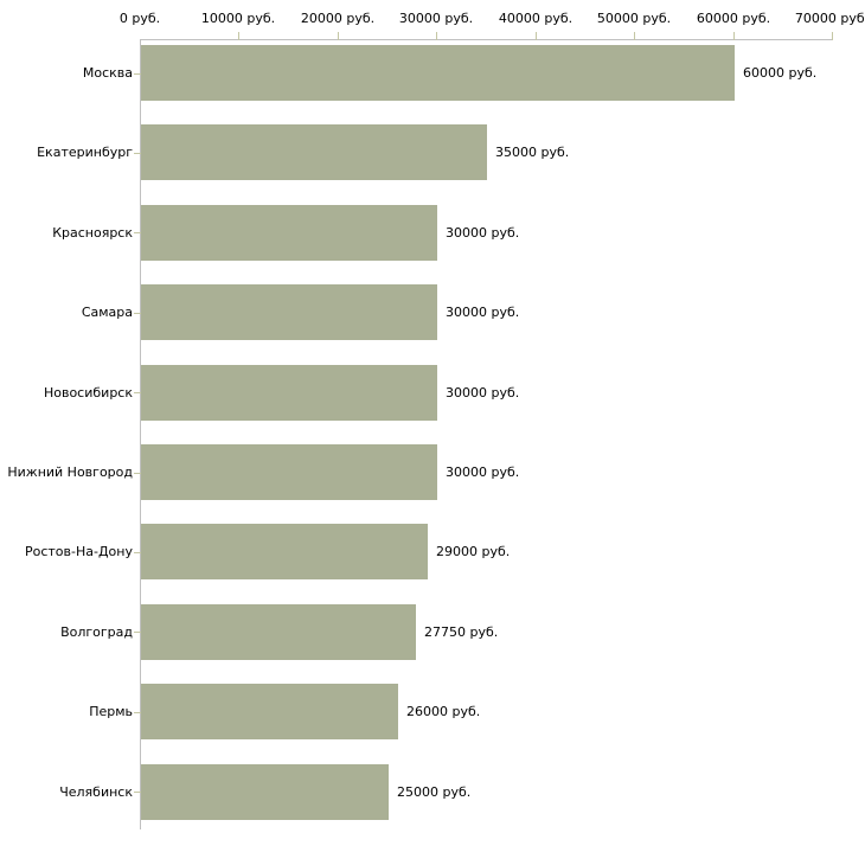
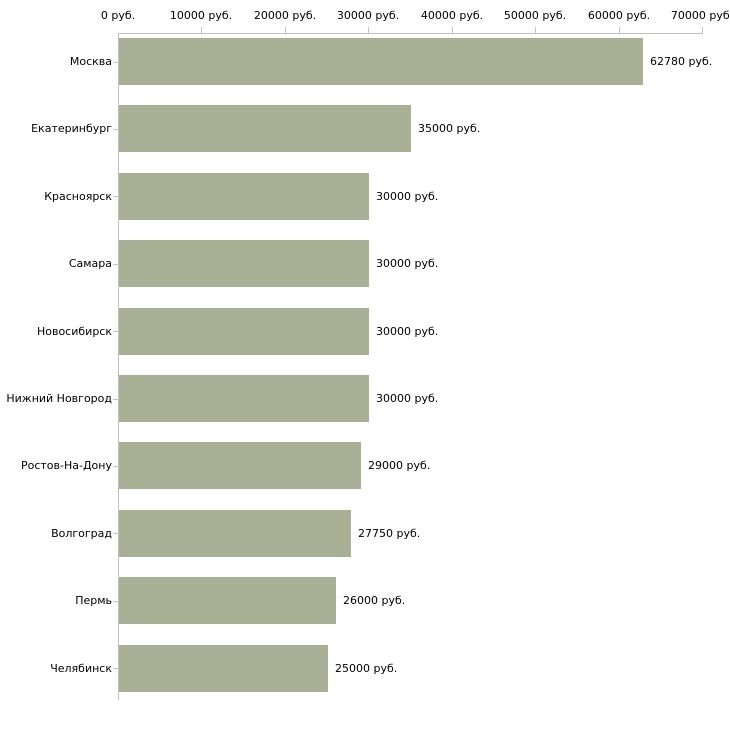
Москва: 60000 -> 62780
